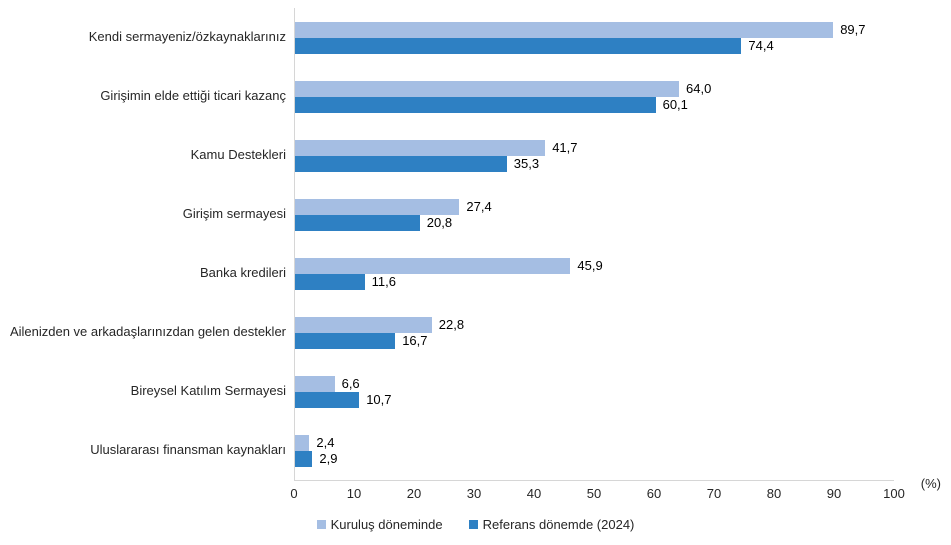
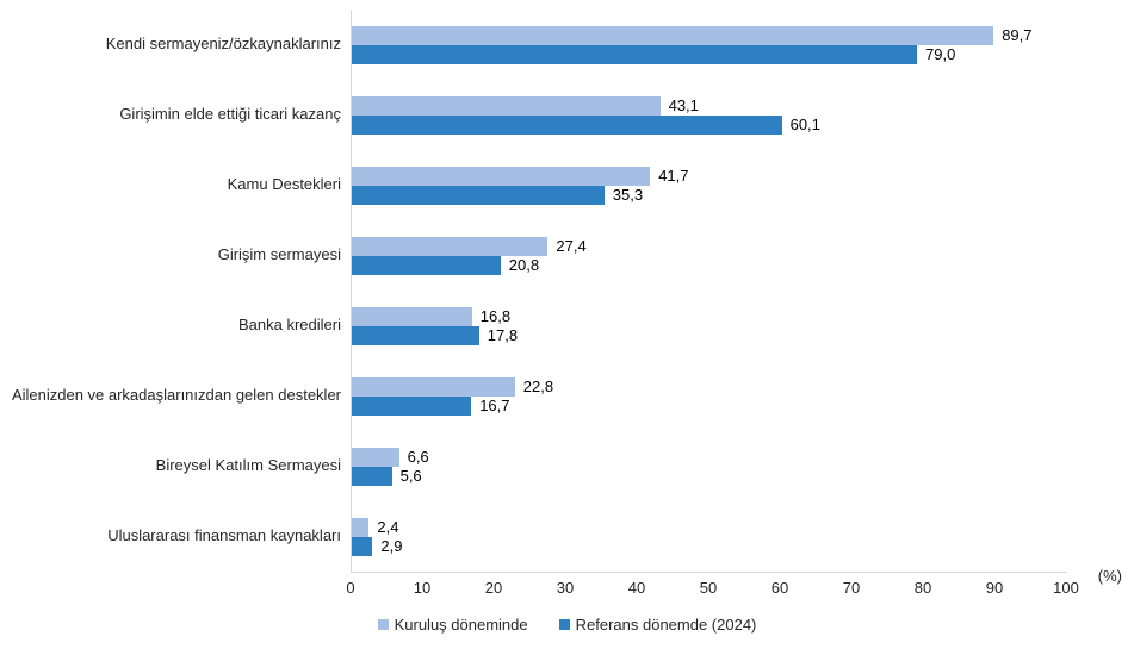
Referans dönemde (2024)/Kendi sermayeniz/özkaynaklarınız: 74,4 -> 79,0
Kuruluş döneminde/Girişimin elde ettiği ticari kazanç: 64,0 -> 43,1
Kuruluş döneminde/Banka kredileri: 45,9 -> 16,8
Referans dönemde (2024)/Banka kredileri: 11,6 -> 17,8
Referans dönemde (2024)/Bireysel Katılım Sermayesi: 10,7 -> 5,6
